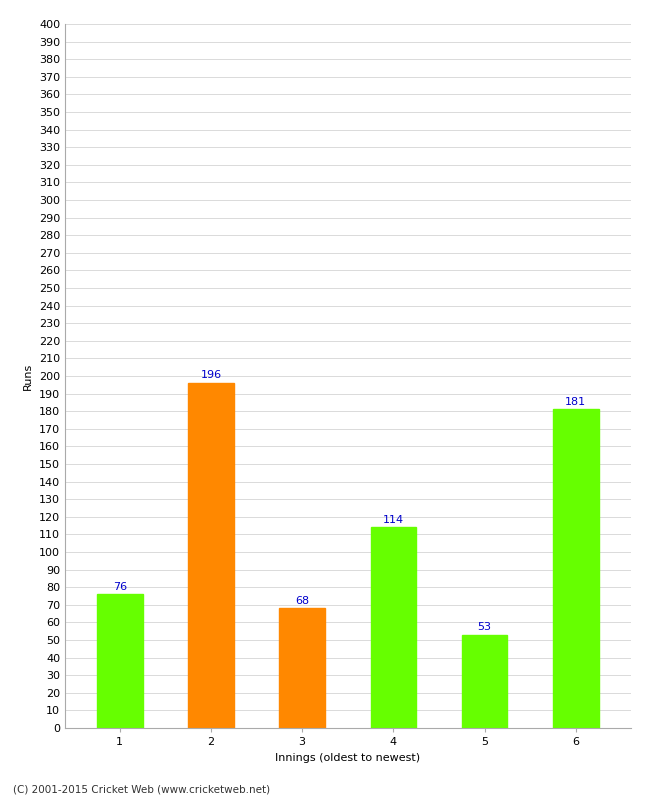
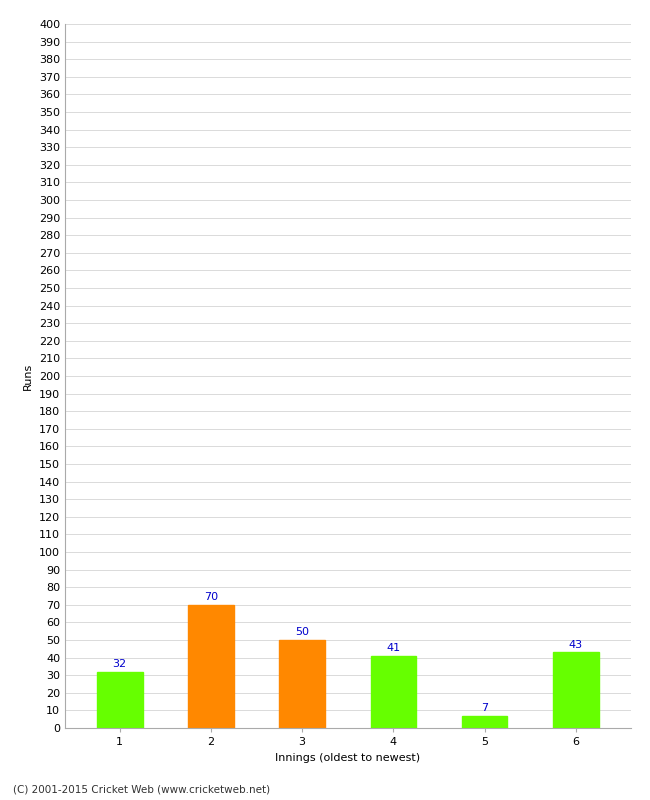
1: 76 -> 32
2: 196 -> 70
3: 68 -> 50
4: 114 -> 41
5: 53 -> 7
6: 181 -> 43
